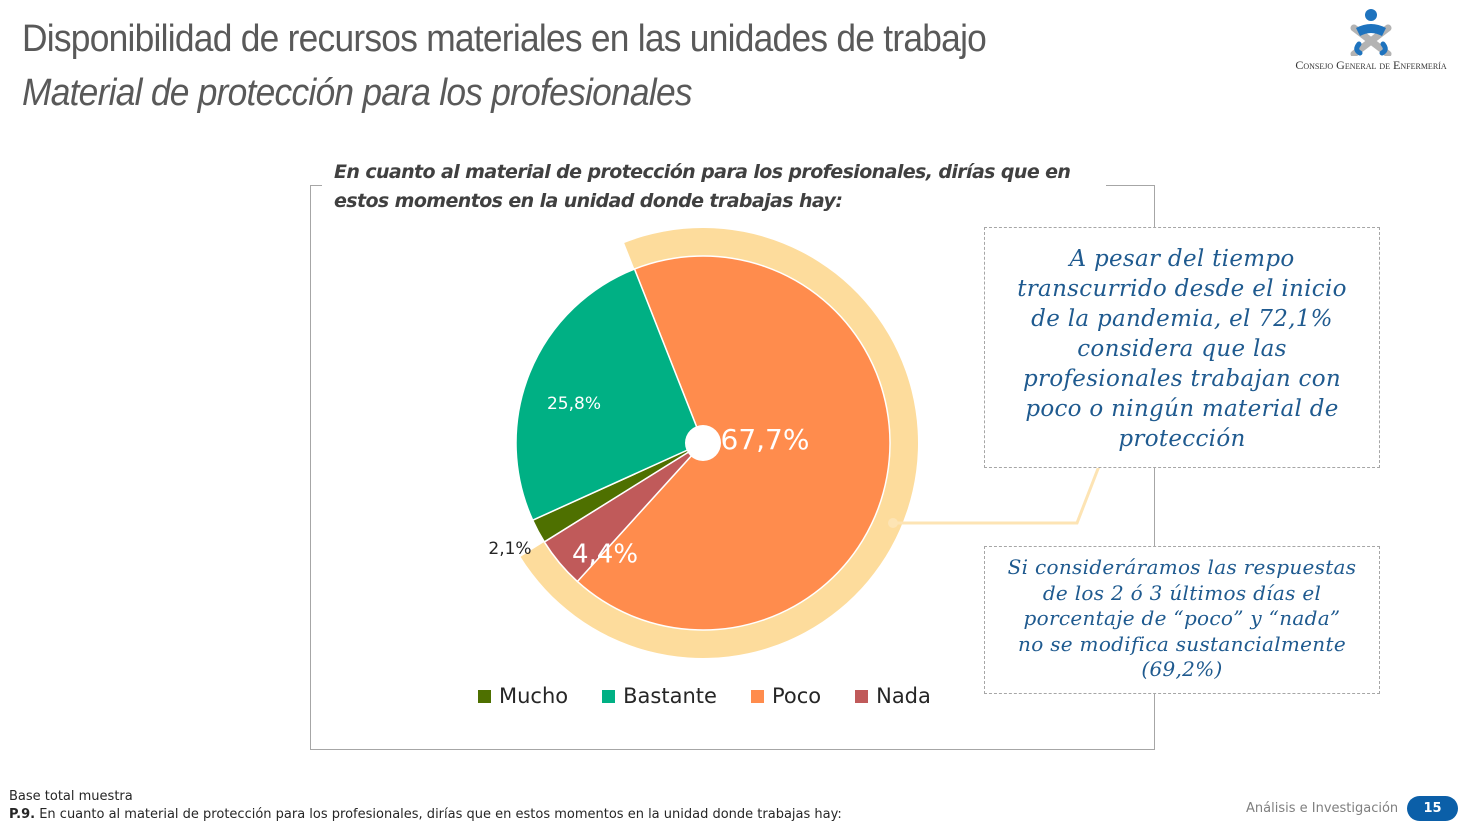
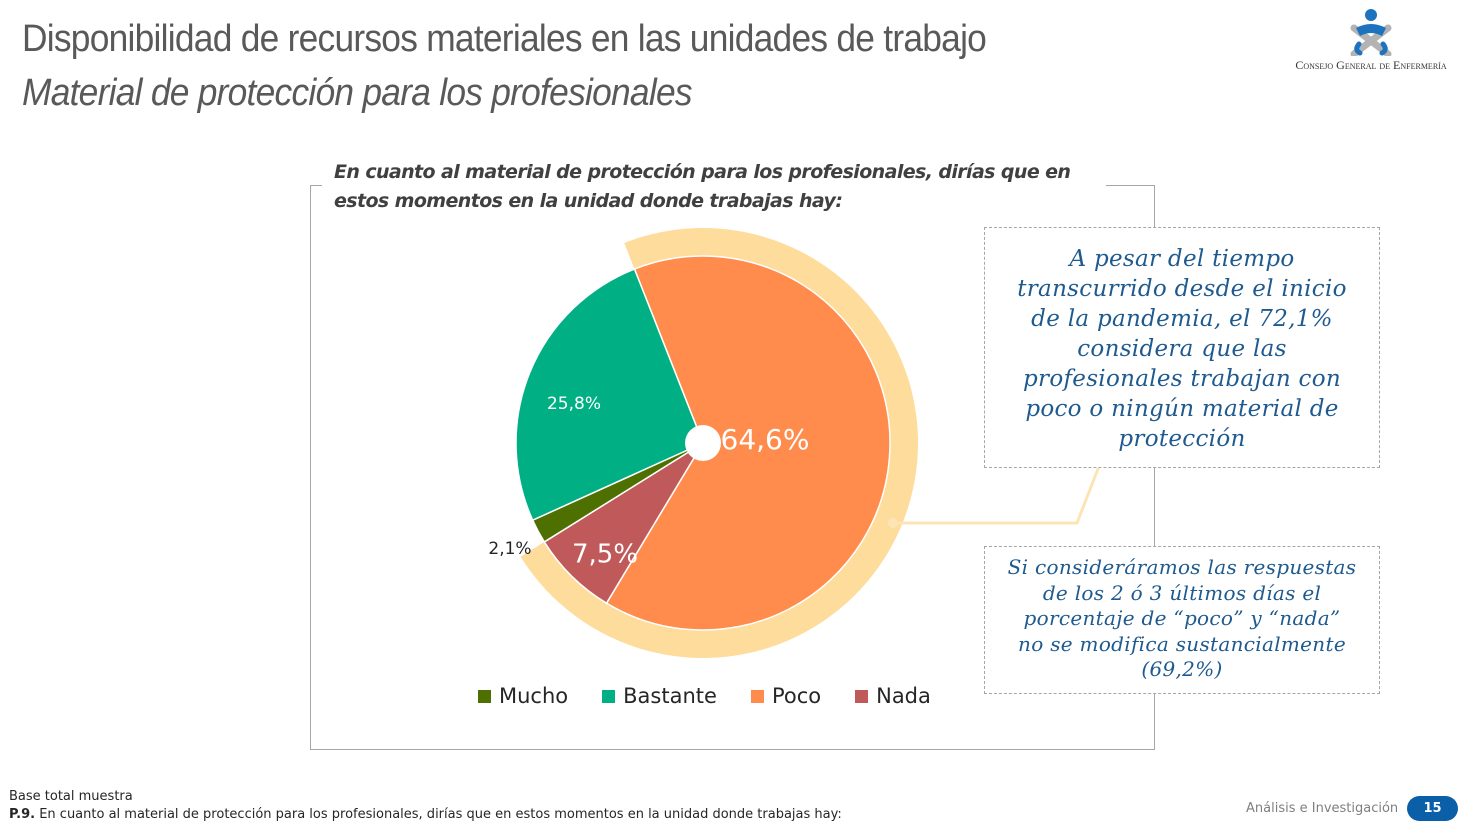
Poco: 67,7% -> 64,6%
Nada: 4,4% -> 7,5%
